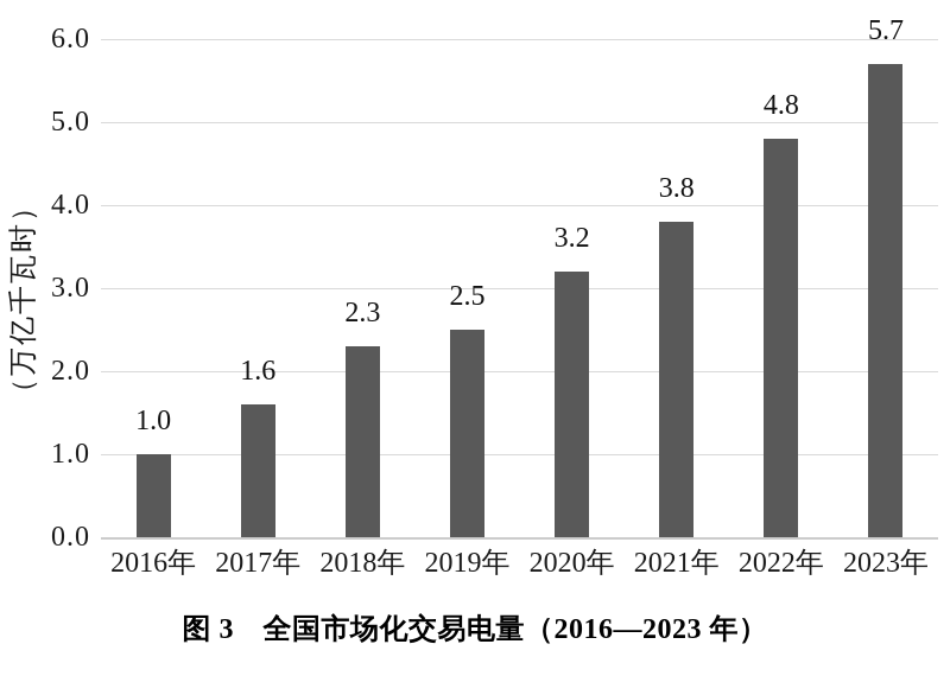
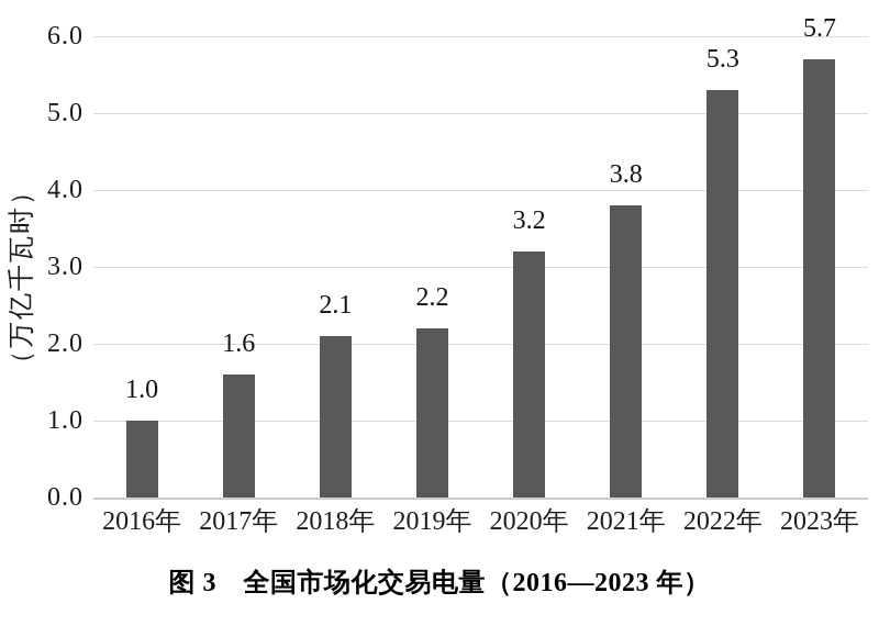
2018年: 2.3 -> 2.1
2019年: 2.5 -> 2.2
2022年: 4.8 -> 5.3
